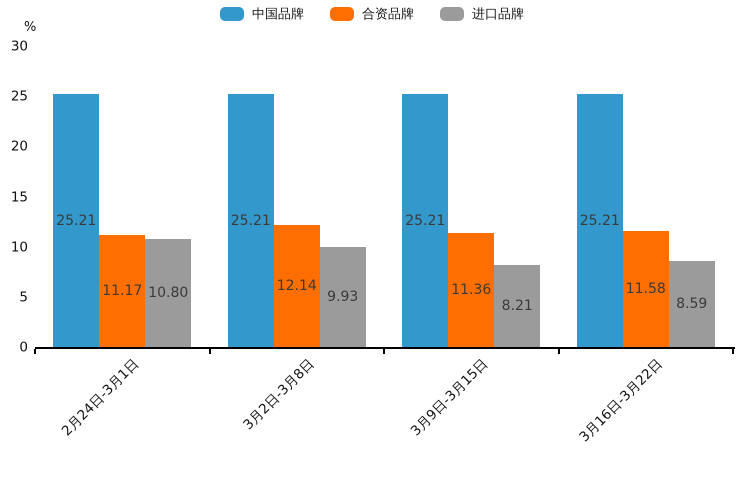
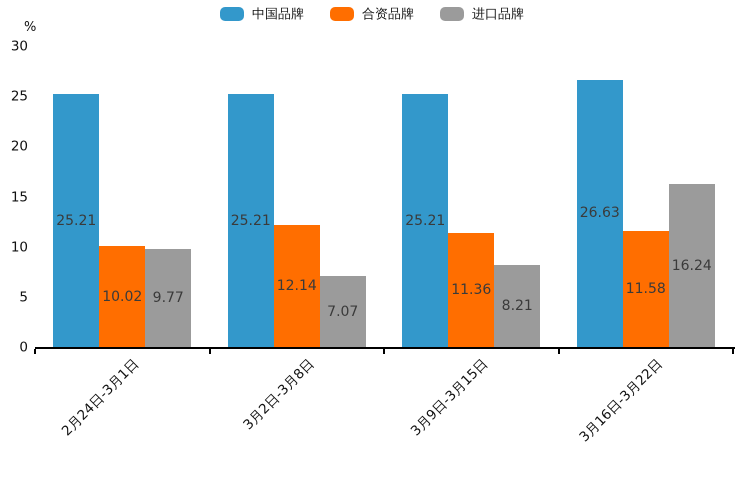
合资品牌/2月24日-3月1日: 11.17 -> 10.02
进口品牌/2月24日-3月1日: 10.80 -> 9.77
进口品牌/3月2日-3月8日: 9.93 -> 7.07
中国品牌/3月16日-3月22日: 25.21 -> 26.63
进口品牌/3月16日-3月22日: 8.59 -> 16.24
